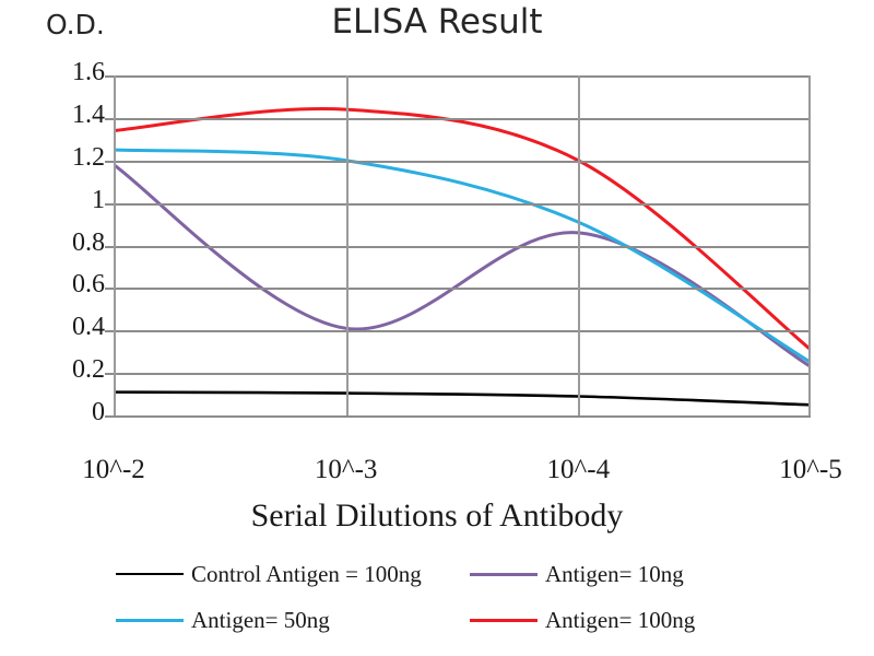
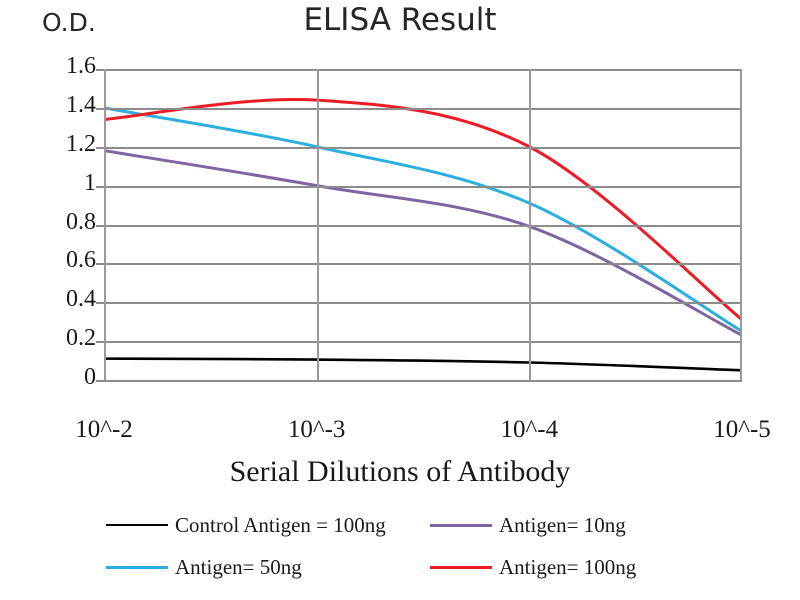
Antigen= 50ng/10^-2: 1.25 -> 1.40
Antigen= 10ng/10^-3: 0.41 -> 1.00
Antigen= 10ng/10^-4: 0.86 -> 0.79
